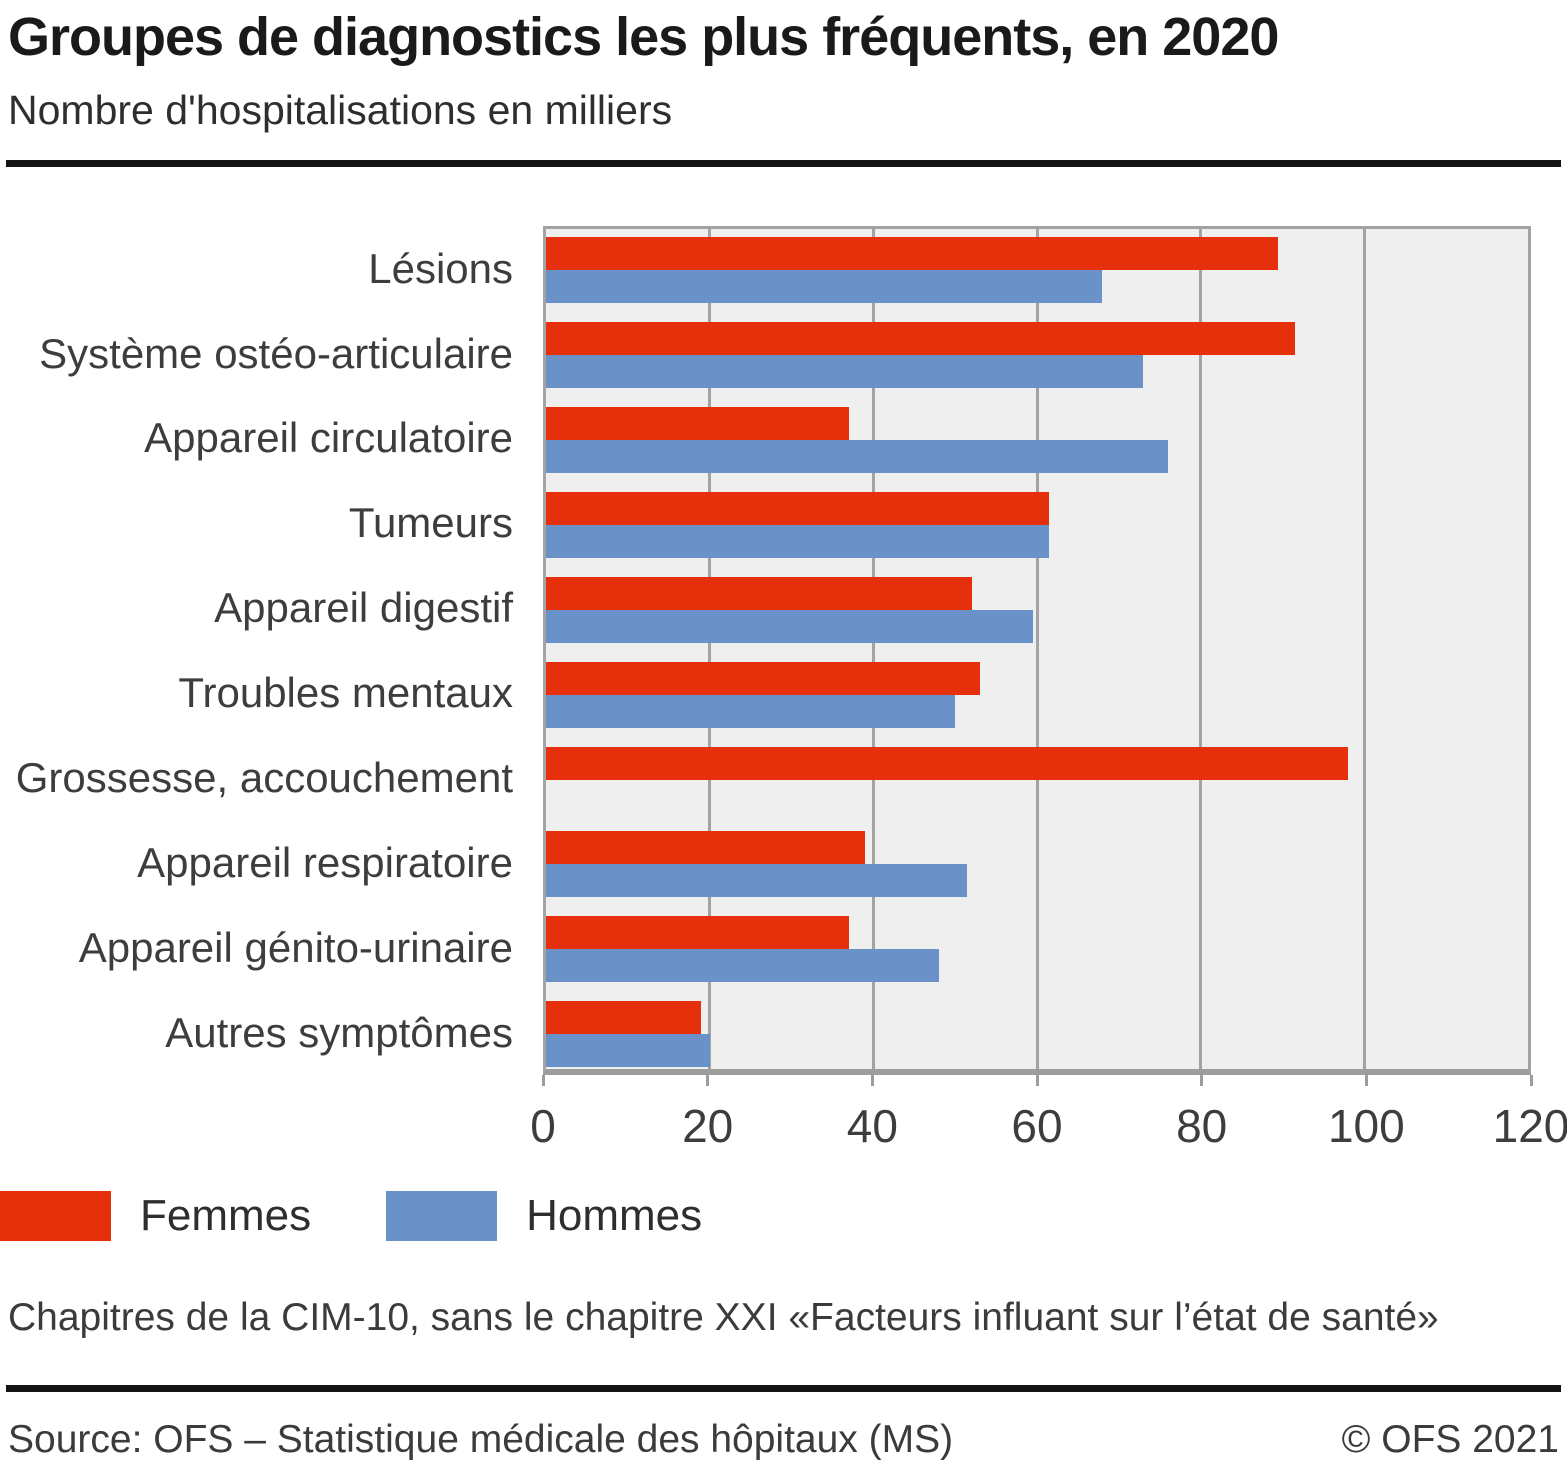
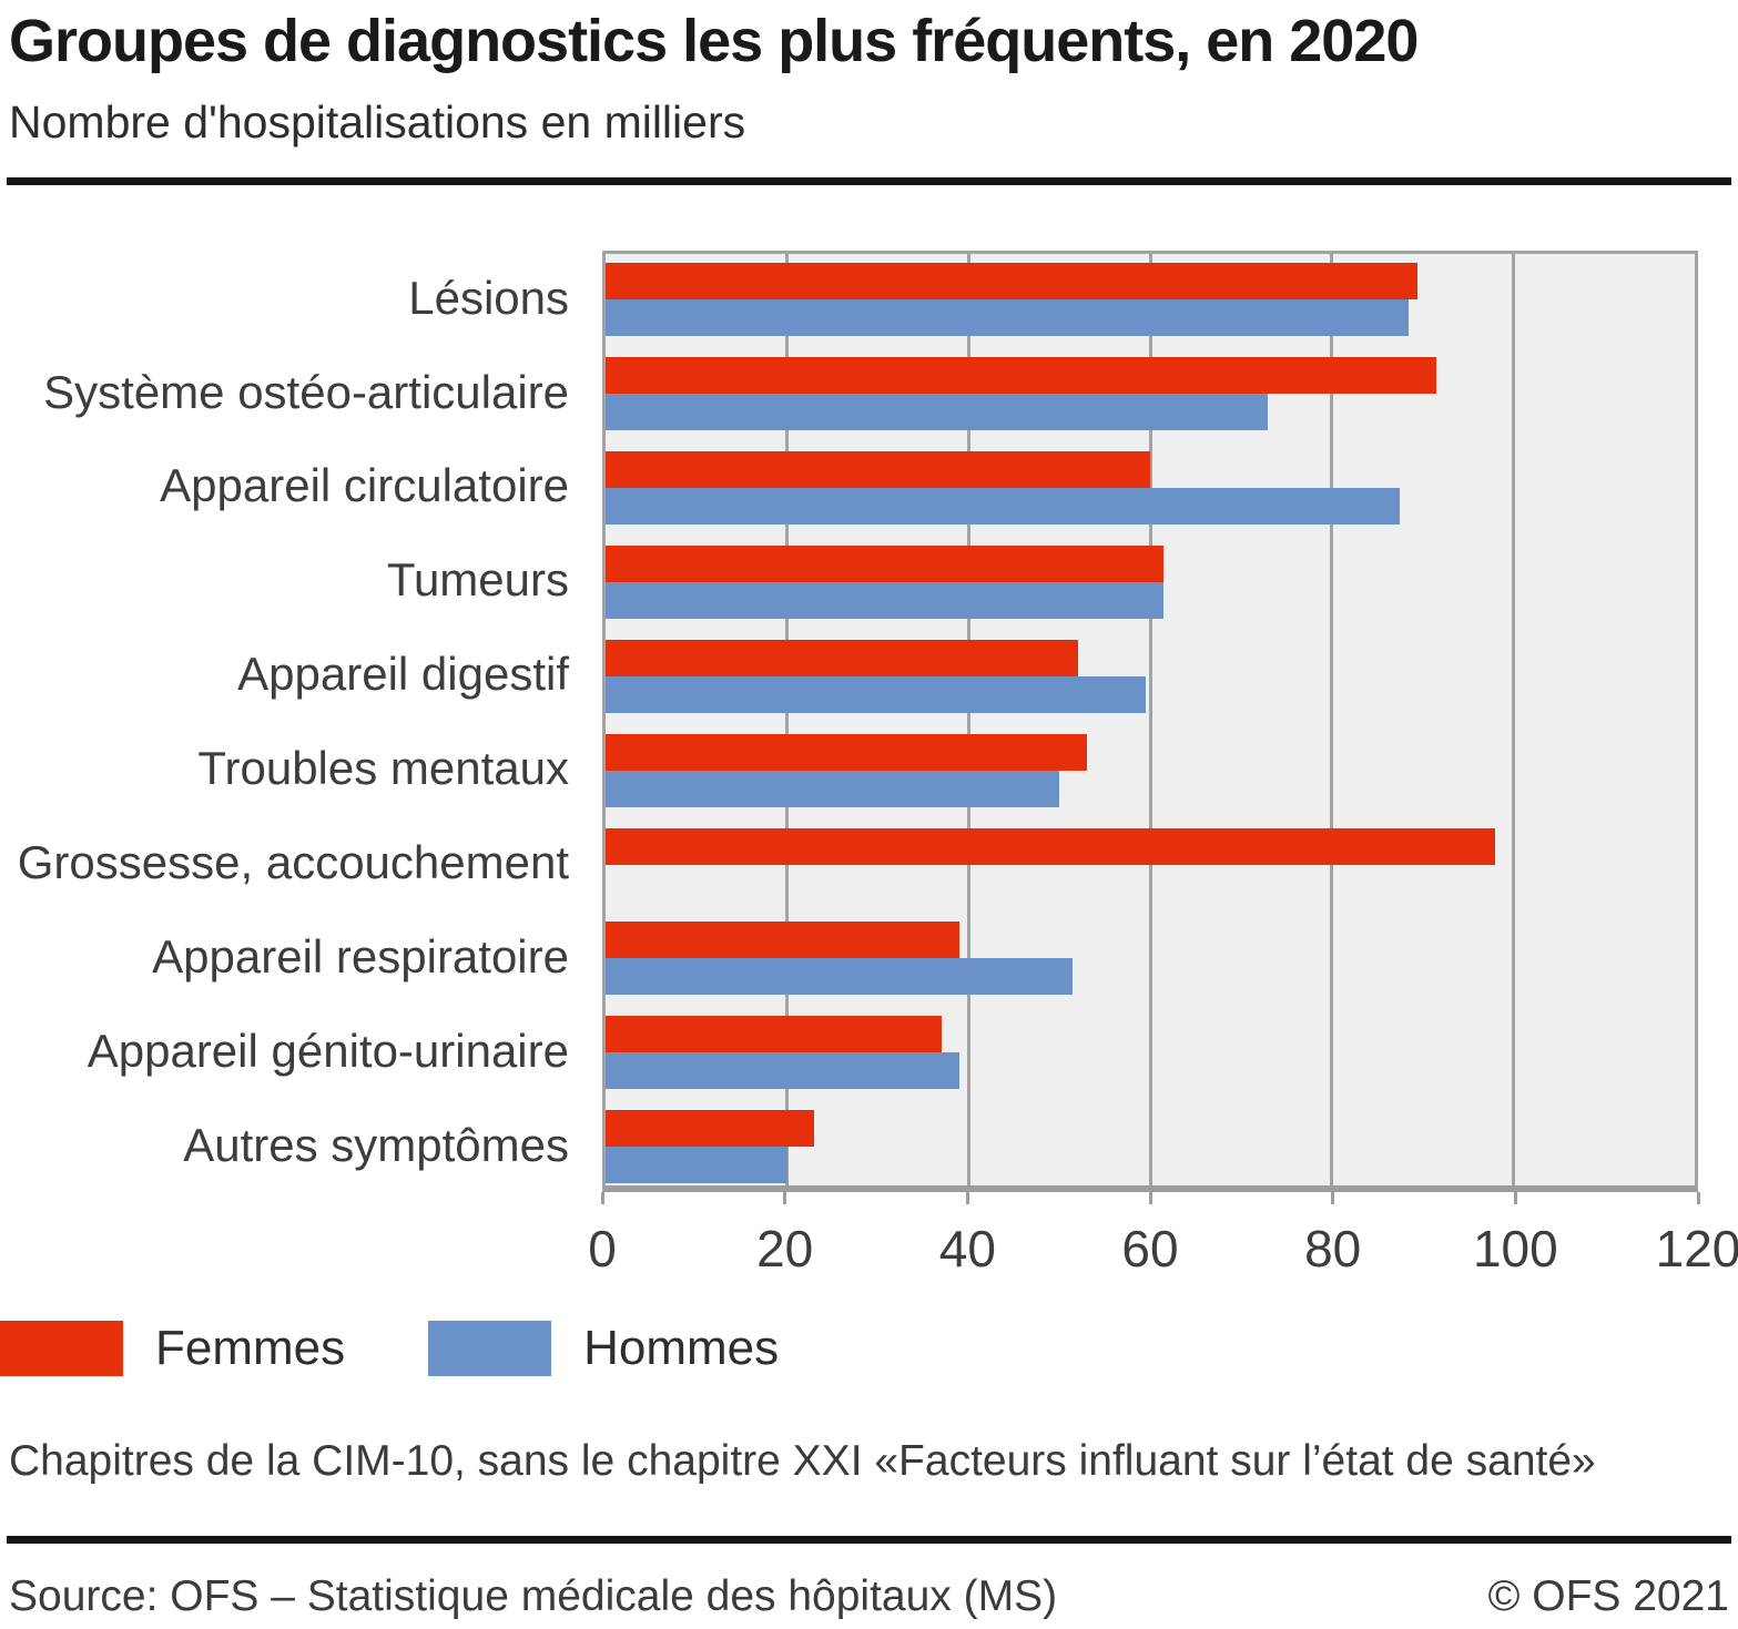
Hommes/Lésions: 68 -> 88
Femmes/Appareil circulatoire: 37 -> 60
Hommes/Appareil circulatoire: 76 -> 88
Hommes/Appareil génito-urinaire: 48 -> 39
Femmes/Autres symptômes: 19 -> 23
